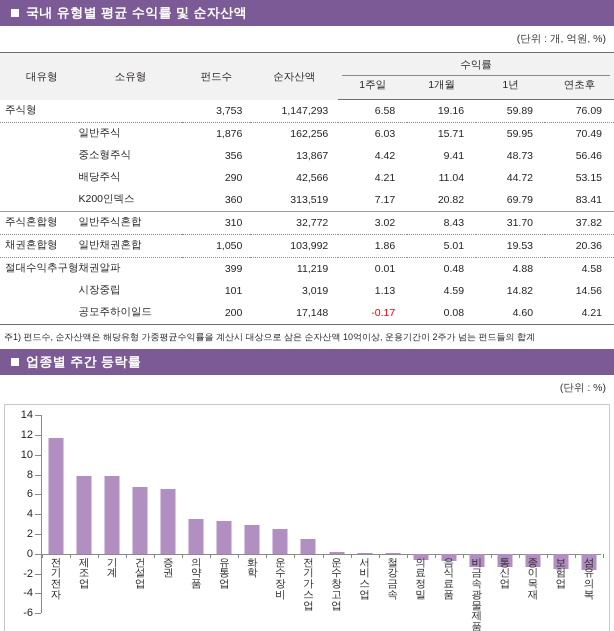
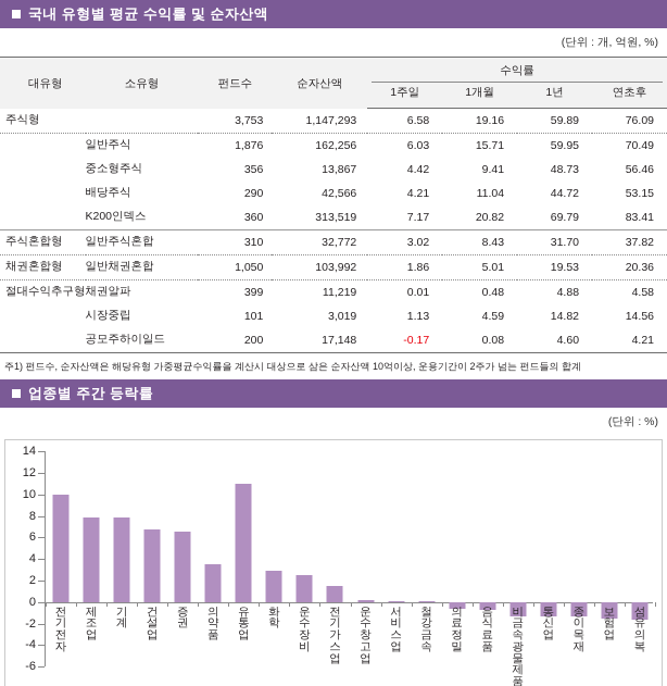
전기전자: 12 -> 10
유통업: 3 -> 11
